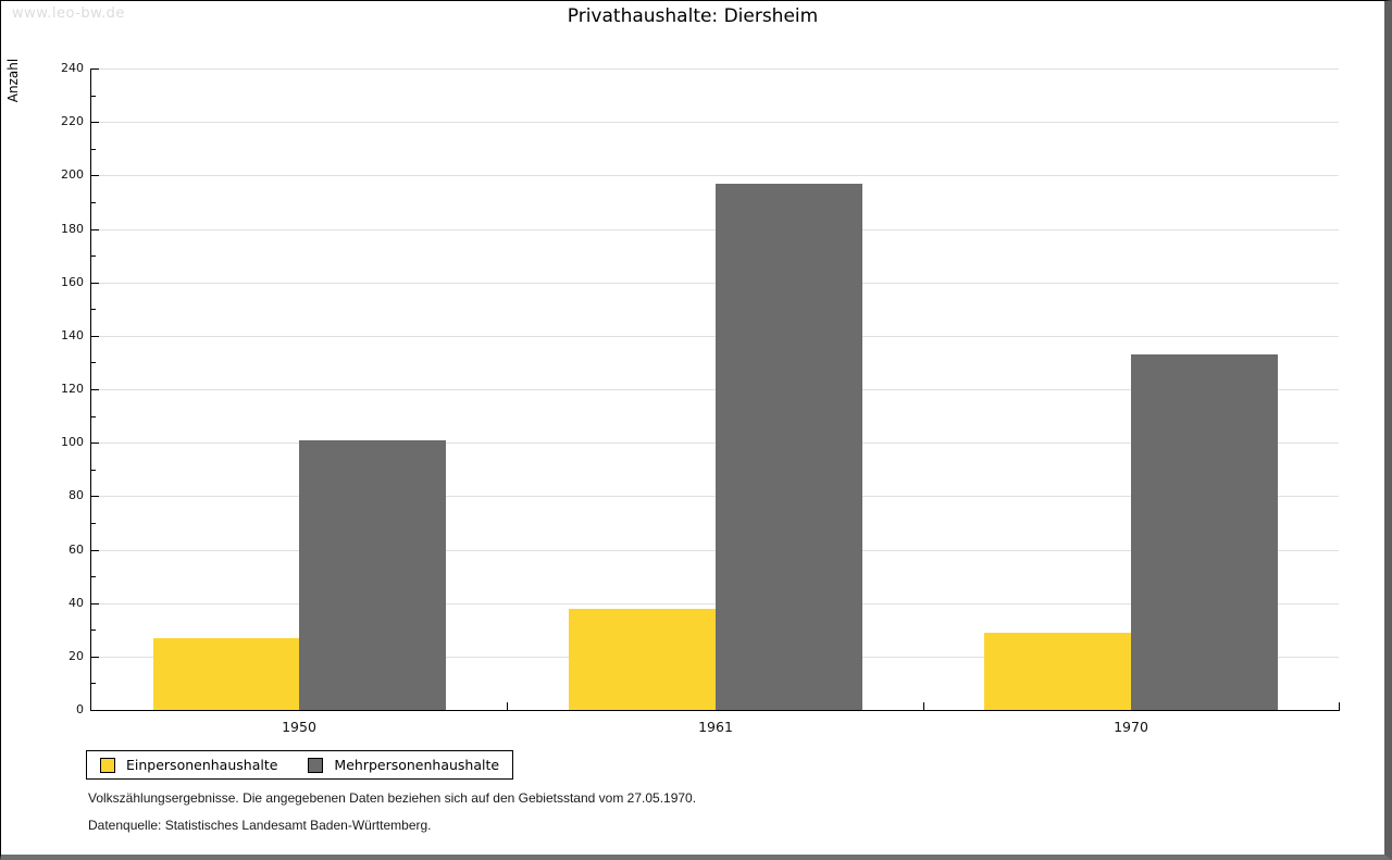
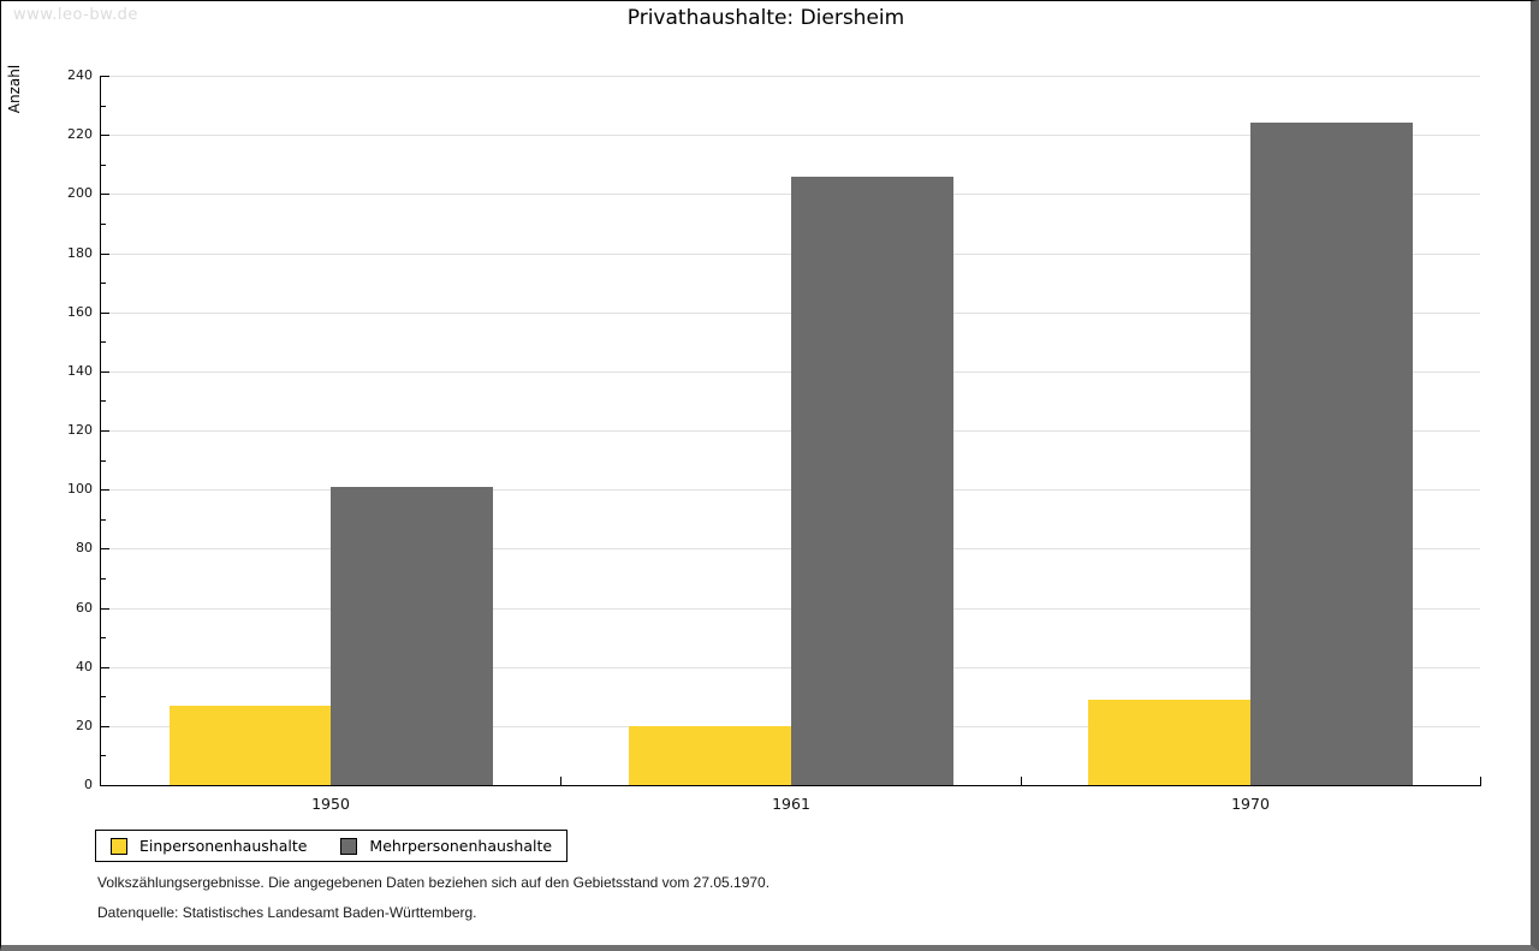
Einpersonenhaushalte/1961: 38 -> 20
Mehrpersonenhaushalte/1961: 197 -> 206
Mehrpersonenhaushalte/1970: 133 -> 224
